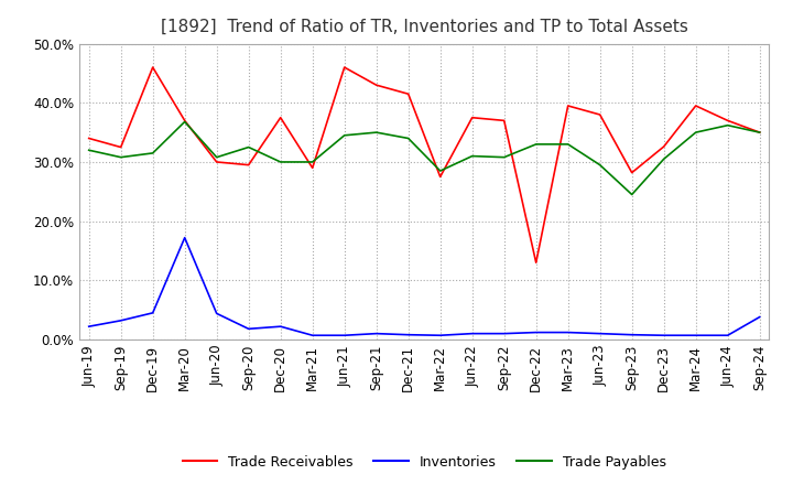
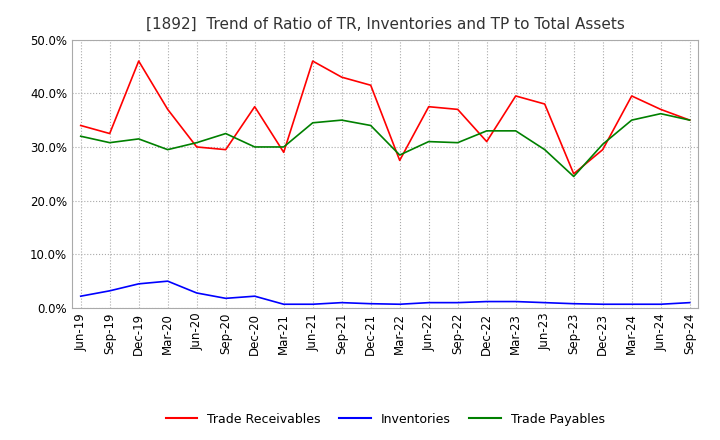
Inventories/Mar-20: 17.2% -> 5.0%
Trade Payables/Mar-20: 36.8% -> 29.5%
Inventories/Jun-20: 4.4% -> 2.8%
Trade Receivables/Dec-22: 13.0% -> 31.0%
Trade Receivables/Sep-23: 28.2% -> 25.0%
Trade Receivables/Dec-23: 32.6% -> 29.5%
Inventories/Sep-24: 3.8% -> 1.0%
